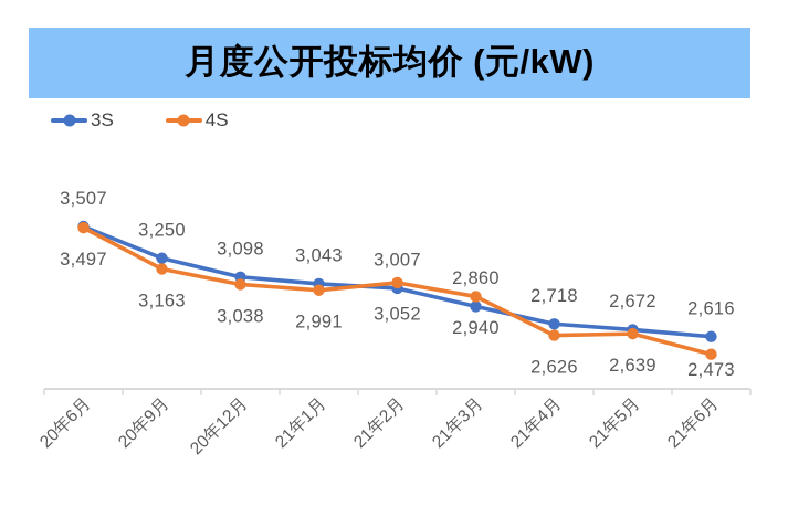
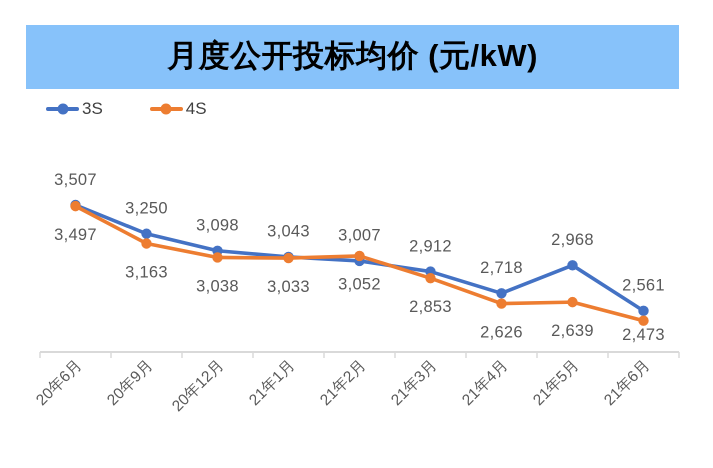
4S/21年1月: 2,991 -> 3,033
3S/21年3月: 2,860 -> 2,912
4S/21年3月: 2,940 -> 2,853
3S/21年5月: 2,672 -> 2,968
3S/21年6月: 2,616 -> 2,561
